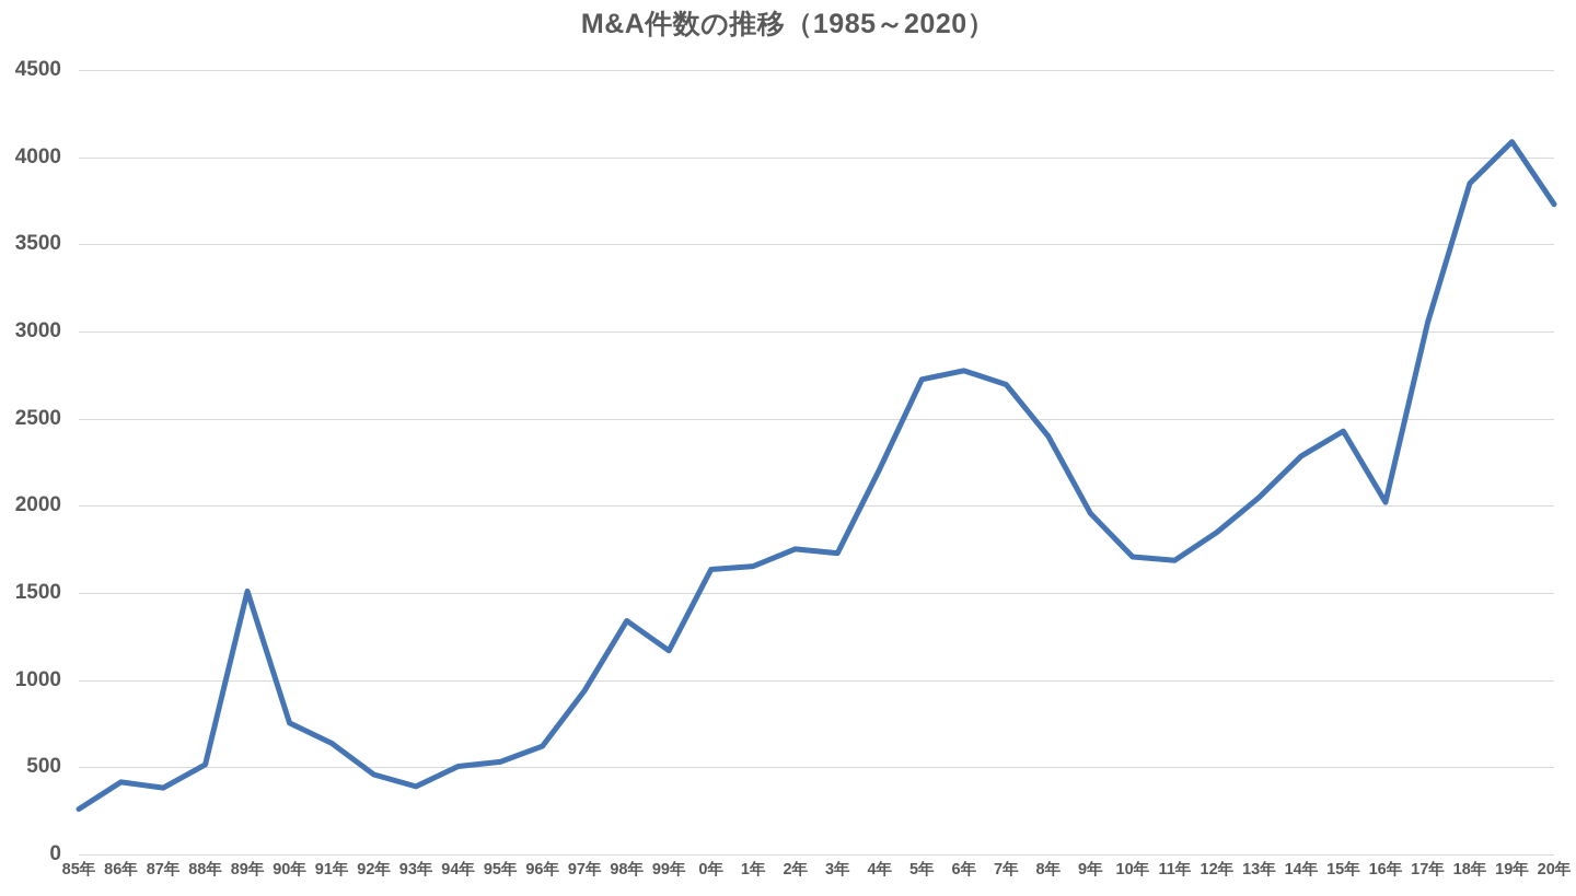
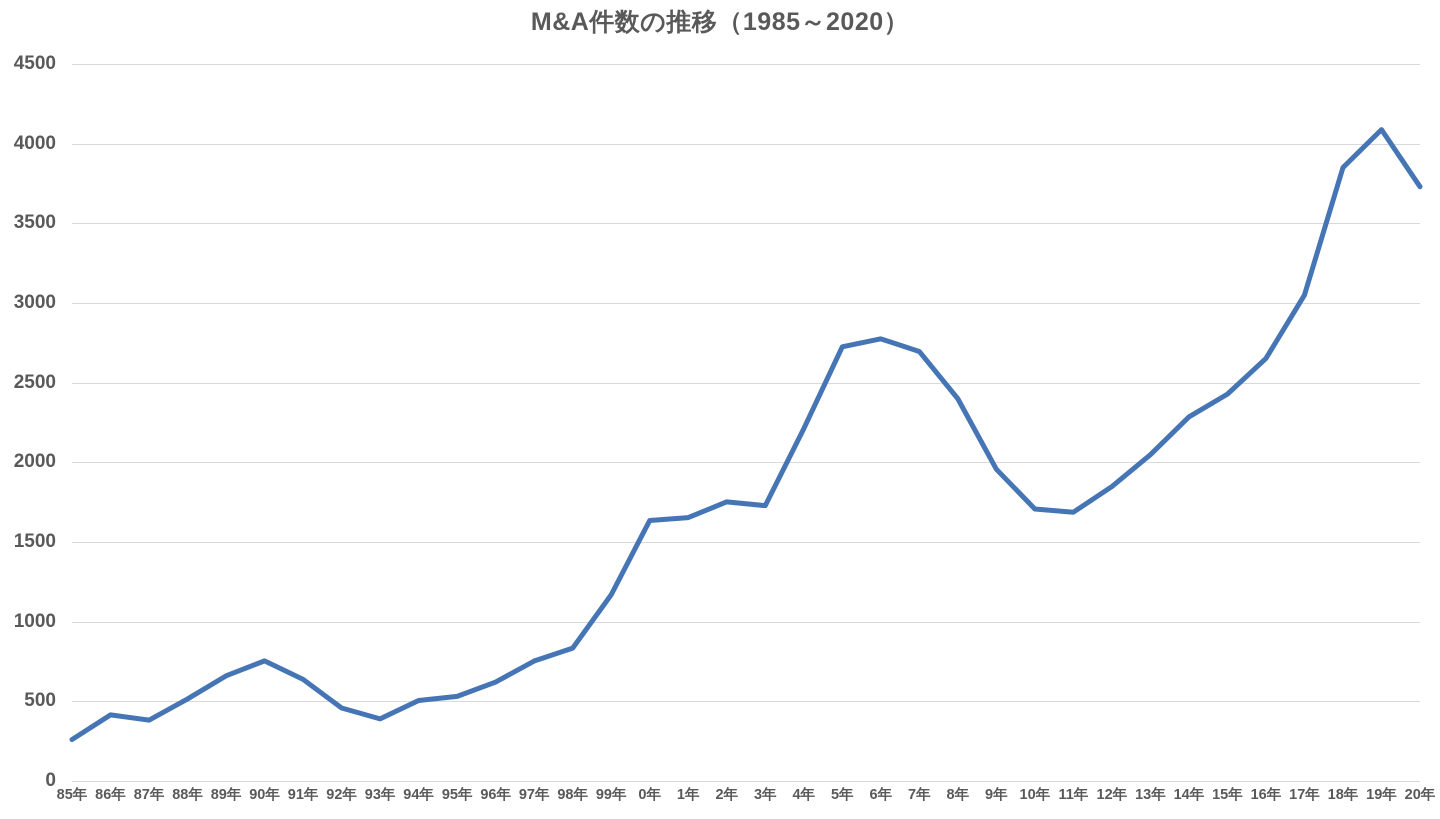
89年: 1510 -> 660
97年: 940 -> 750
98年: 1340 -> 830
16年: 2020 -> 2650
